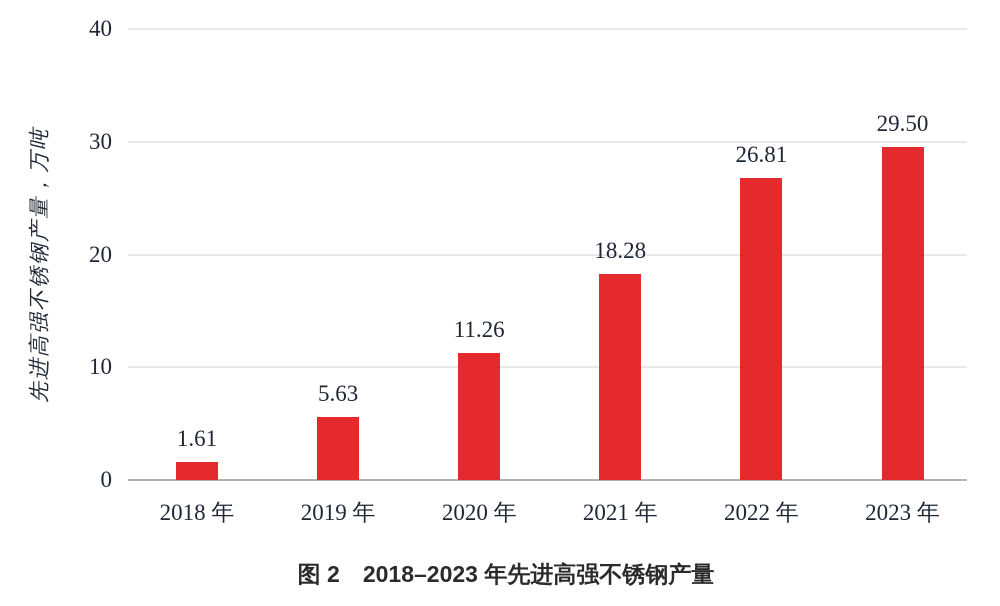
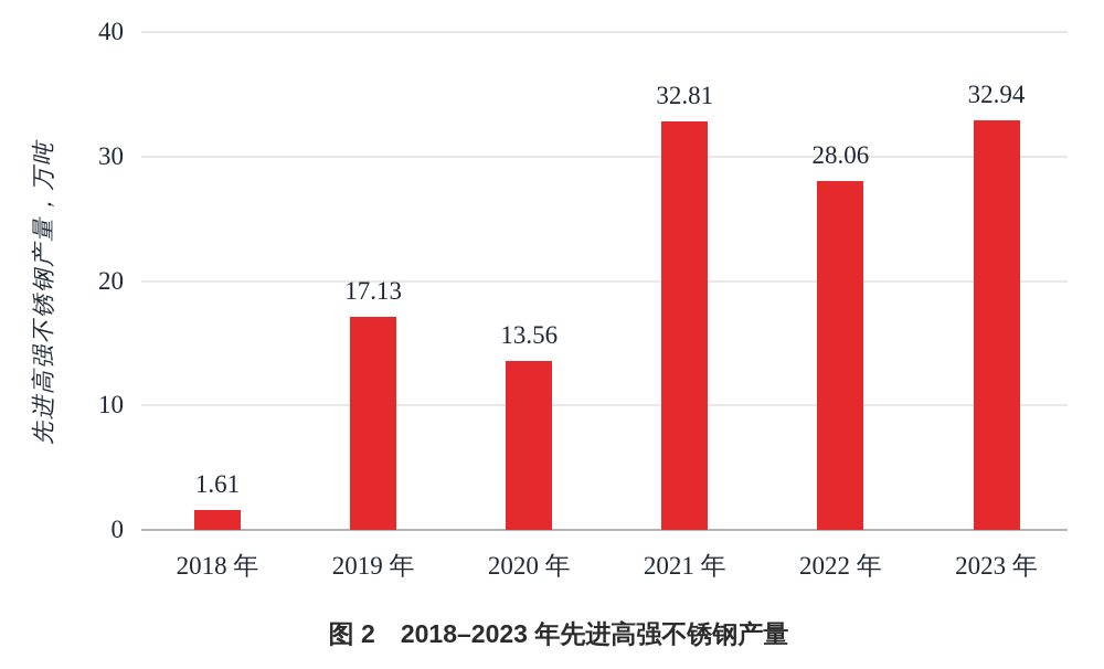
2019 年: 5.63 -> 17.13
2020 年: 11.26 -> 13.56
2021 年: 18.28 -> 32.81
2022 年: 26.81 -> 28.06
2023 年: 29.50 -> 32.94
